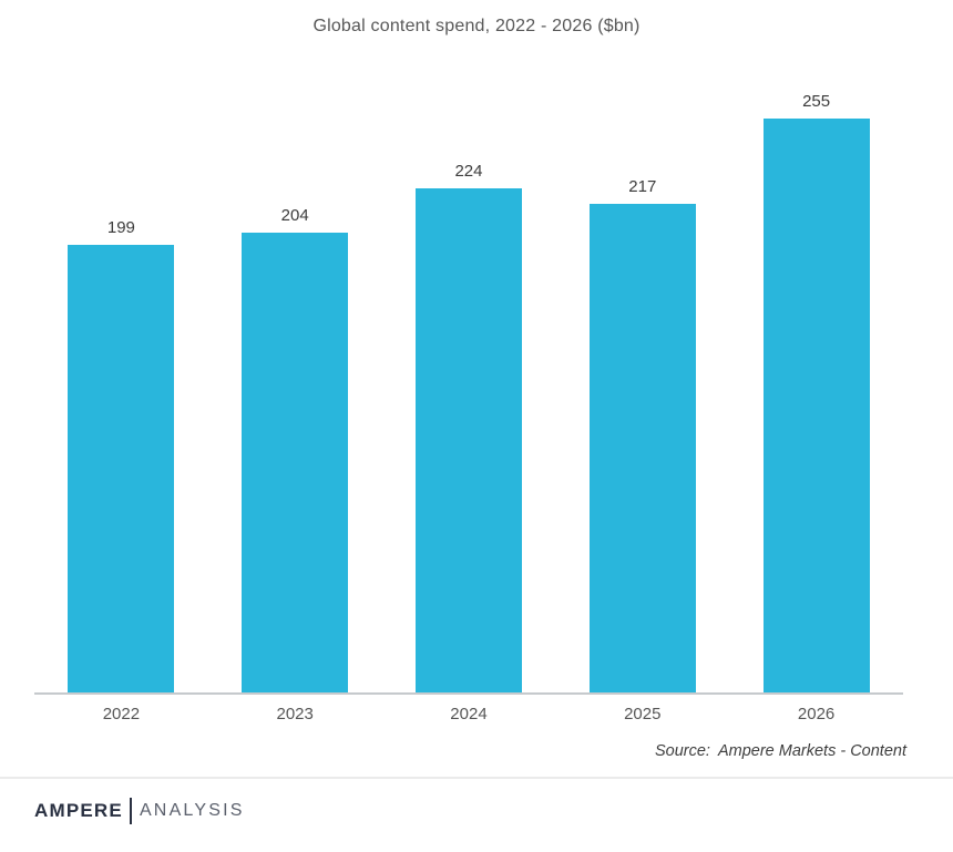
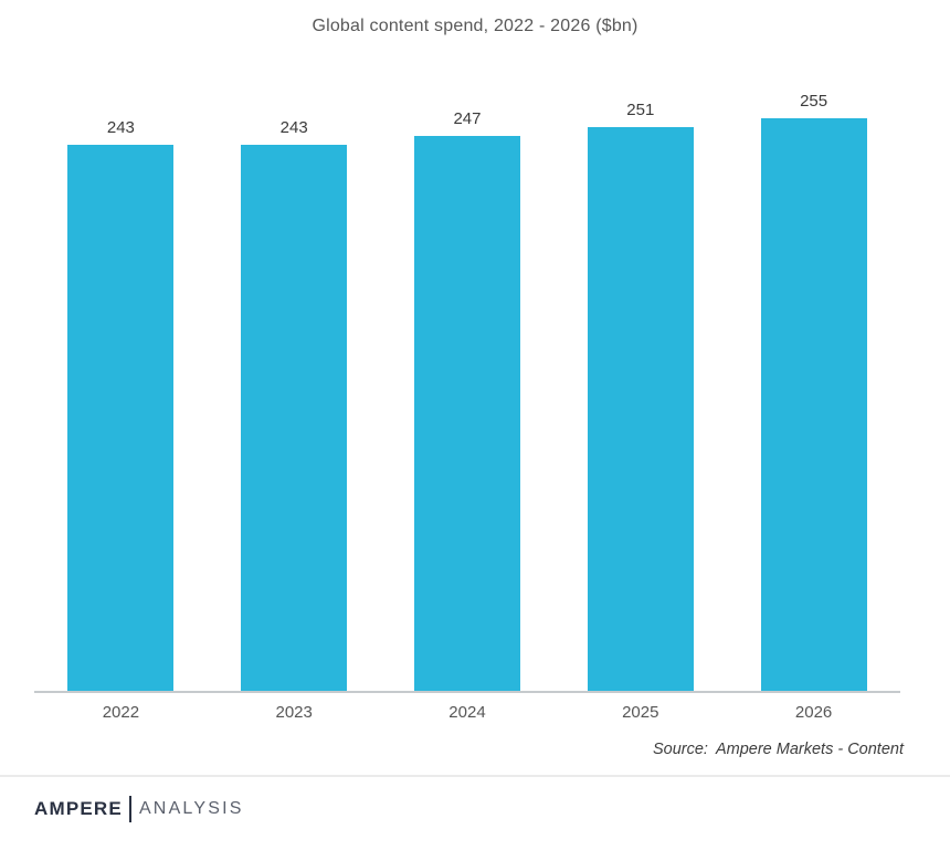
2022: 199 -> 243
2023: 204 -> 243
2024: 224 -> 247
2025: 217 -> 251
